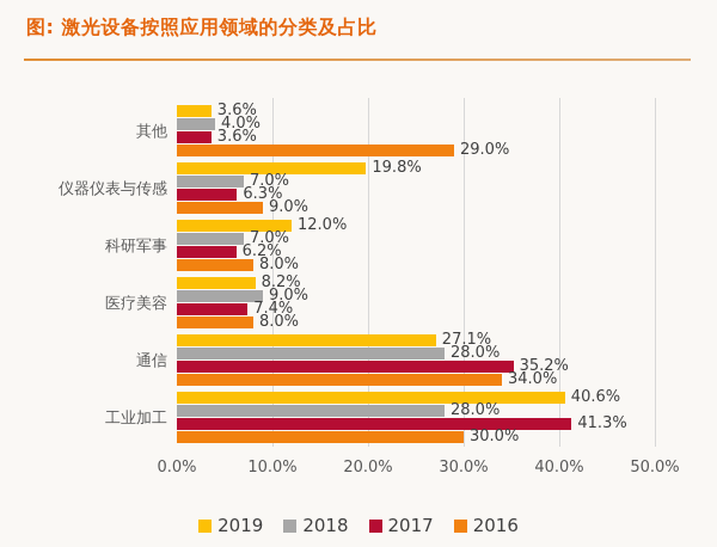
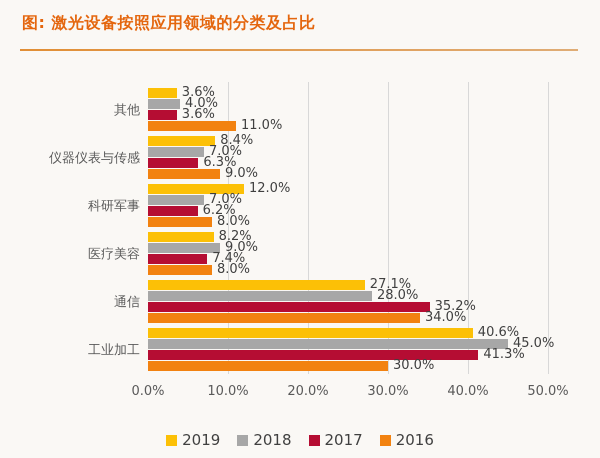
2016/其他: 29.0% -> 11.0%
2019/仪器仪表与传感: 19.8% -> 8.4%
2018/工业加工: 28.0% -> 45.0%
